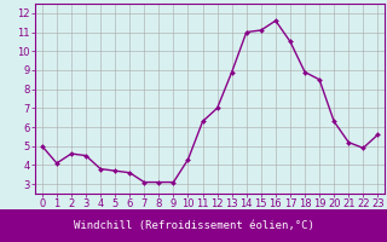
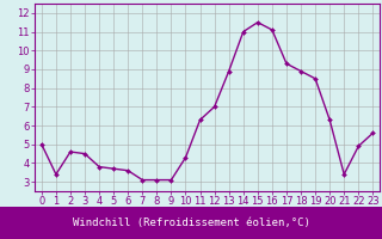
1: 4.1 -> 3.4
15: 11.1 -> 11.5
16: 11.6 -> 11.1
17: 10.5 -> 9.3
21: 5.2 -> 3.4
